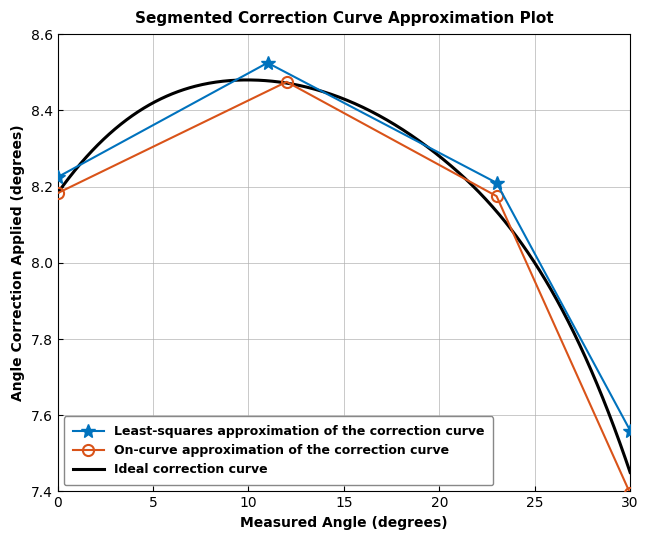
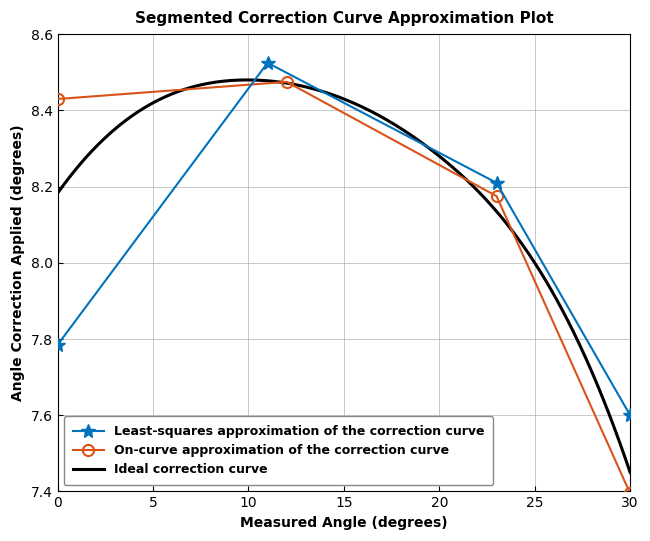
Least-squares approximation of the correction curve/0: 8.225 -> 7.785
On-curve approximation of the correction curve/0: 8.183 -> 8.430
Least-squares approximation of the correction curve/30: 7.560 -> 7.600
